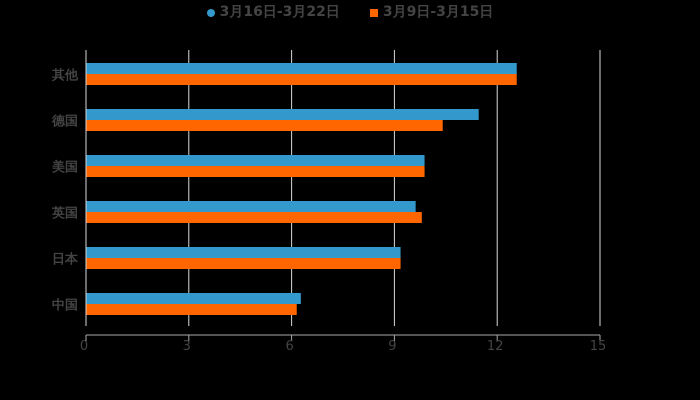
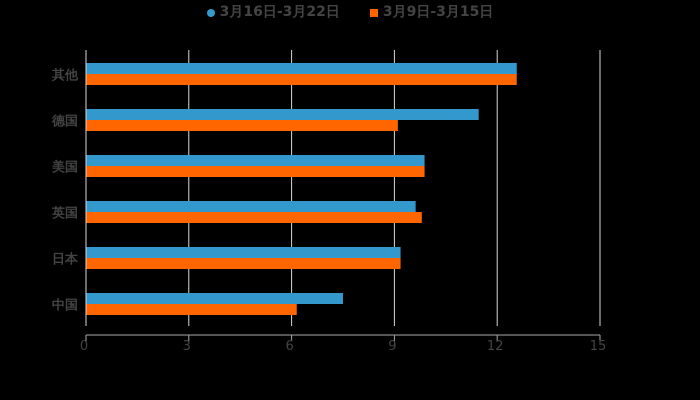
3月9日-3月15日/德国: 10.4 -> 9.1
3月16日-3月22日/中国: 6.3 -> 7.5
